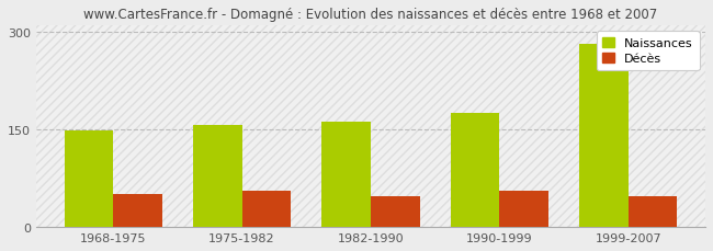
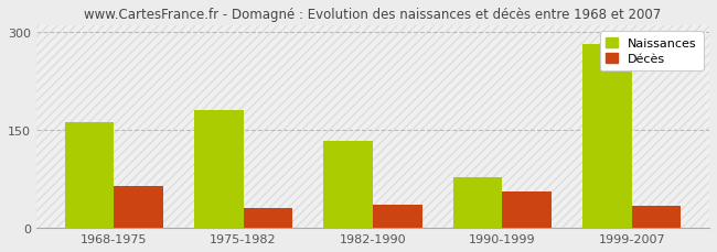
Naissances/1968-1975: 148 -> 162
Décès/1968-1975: 50 -> 64
Naissances/1975-1982: 157 -> 180
Décès/1975-1982: 55 -> 30
Naissances/1982-1990: 161 -> 134
Décès/1982-1990: 47 -> 36
Naissances/1990-1999: 175 -> 78
Décès/1999-2007: 47 -> 34
